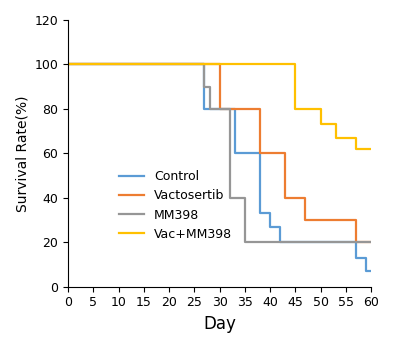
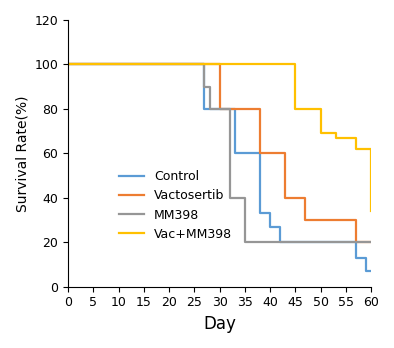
Vac+MM398/50: 73 -> 69
Vac+MM398/60: 62 -> 34
